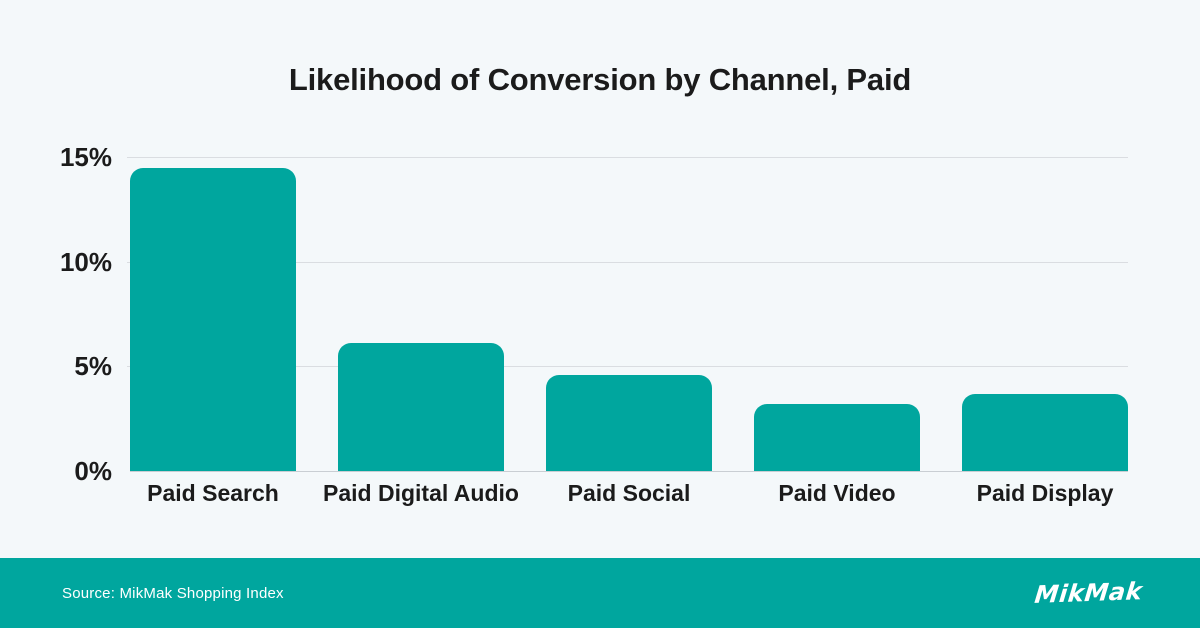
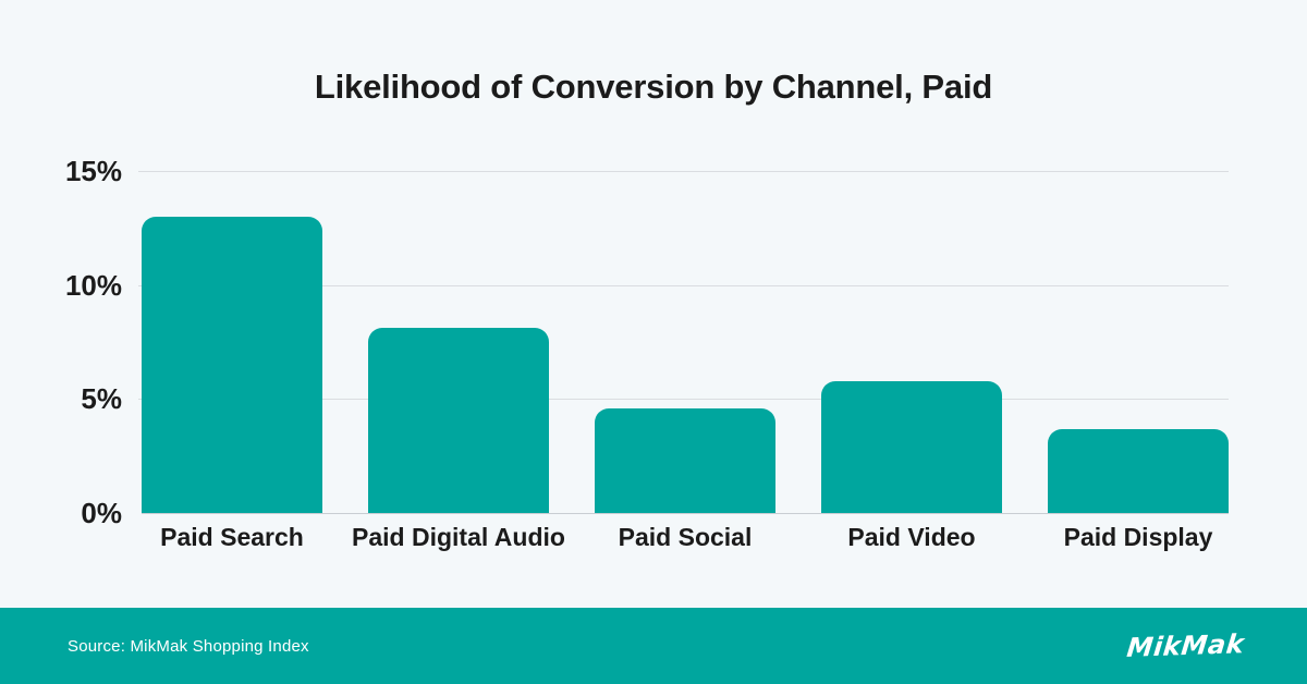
Paid Search: 14.5% -> 13.0%
Paid Digital Audio: 6.1% -> 8.1%
Paid Video: 3.2% -> 5.8%
